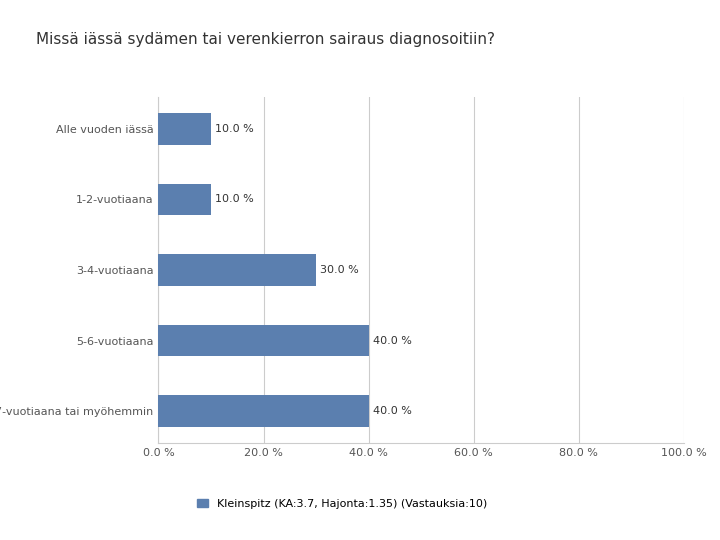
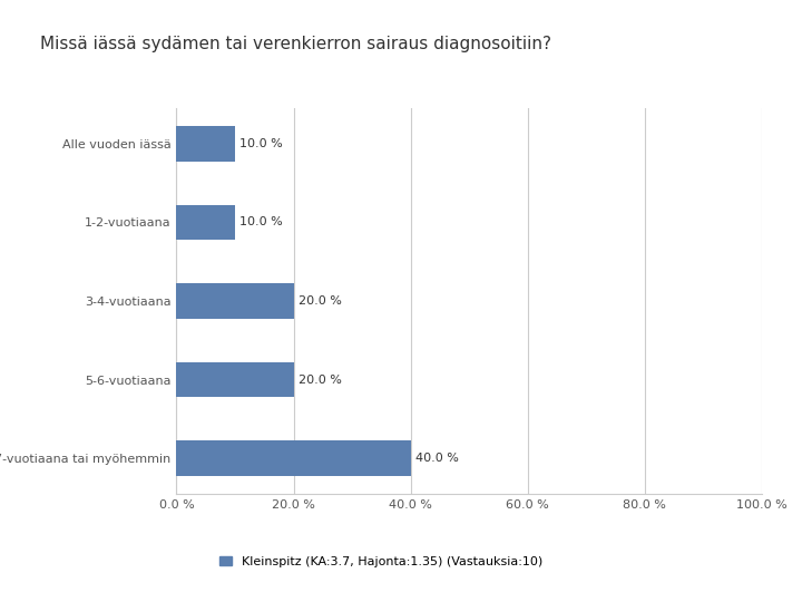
3-4-vuotiaana: 30.0 -> 20.0
5-6-vuotiaana: 40.0 -> 20.0
